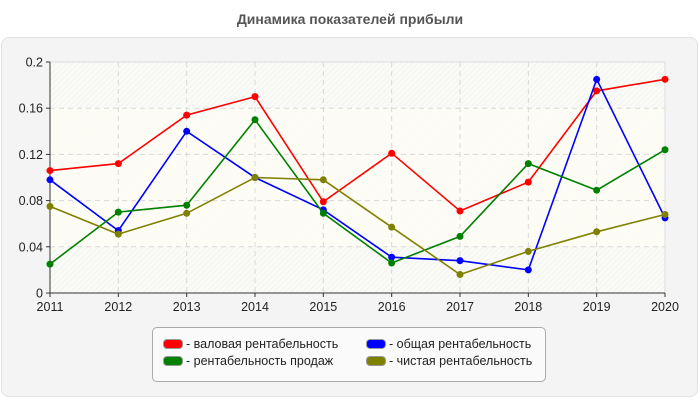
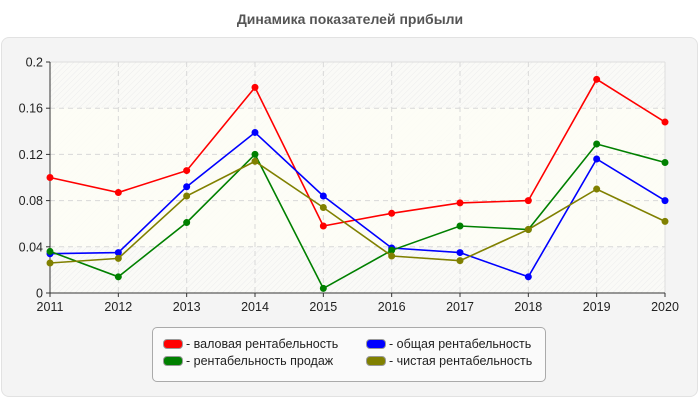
- валовая рентабельность/2011: 0.106 -> 0.100
- общая рентабельность/2011: 0.098 -> 0.034
- рентабельность продаж/2011: 0.025 -> 0.036
- чистая рентабельность/2011: 0.075 -> 0.026
- валовая рентабельность/2012: 0.112 -> 0.087
- общая рентабельность/2012: 0.054 -> 0.035
- рентабельность продаж/2012: 0.070 -> 0.014
- чистая рентабельность/2012: 0.051 -> 0.030
- валовая рентабельность/2013: 0.154 -> 0.106
- общая рентабельность/2013: 0.140 -> 0.092
- рентабельность продаж/2013: 0.076 -> 0.061
- чистая рентабельность/2013: 0.069 -> 0.084
- валовая рентабельность/2014: 0.170 -> 0.178
- общая рентабельность/2014: 0.100 -> 0.139
- рентабельность продаж/2014: 0.150 -> 0.120
- чистая рентабельность/2014: 0.100 -> 0.114
- валовая рентабельность/2015: 0.079 -> 0.058
- общая рентабельность/2015: 0.072 -> 0.084
- рентабельность продаж/2015: 0.069 -> 0.004
- чистая рентабельность/2015: 0.098 -> 0.074
- валовая рентабельность/2016: 0.121 -> 0.069
- общая рентабельность/2016: 0.031 -> 0.039
- рентабельность продаж/2016: 0.026 -> 0.037
- чистая рентабельность/2016: 0.057 -> 0.032
- валовая рентабельность/2017: 0.071 -> 0.078
- общая рентабельность/2017: 0.028 -> 0.035
- рентабельность продаж/2017: 0.049 -> 0.058
- чистая рентабельность/2017: 0.016 -> 0.028
- валовая рентабельность/2018: 0.096 -> 0.080
- общая рентабельность/2018: 0.020 -> 0.014
- рентабельность продаж/2018: 0.112 -> 0.055
- чистая рентабельность/2018: 0.036 -> 0.055
- валовая рентабельность/2019: 0.175 -> 0.185
- общая рентабельность/2019: 0.185 -> 0.116
- рентабельность продаж/2019: 0.089 -> 0.129
- чистая рентабельность/2019: 0.053 -> 0.090
- валовая рентабельность/2020: 0.185 -> 0.148
- общая рентабельность/2020: 0.065 -> 0.080
- рентабельность продаж/2020: 0.124 -> 0.113
- чистая рентабельность/2020: 0.068 -> 0.062
